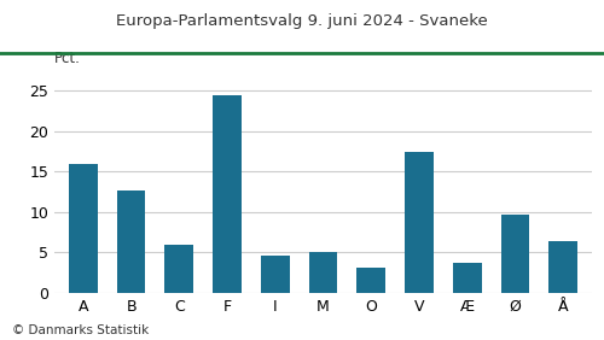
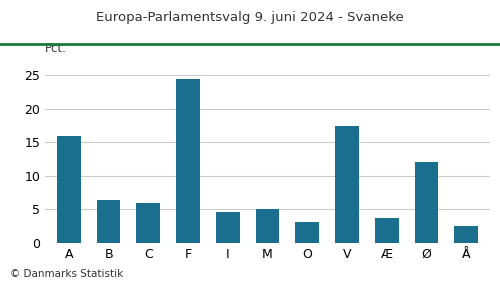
B: 12.6 -> 6.4
Ø: 9.6 -> 12.0
Å: 6.4 -> 2.4
